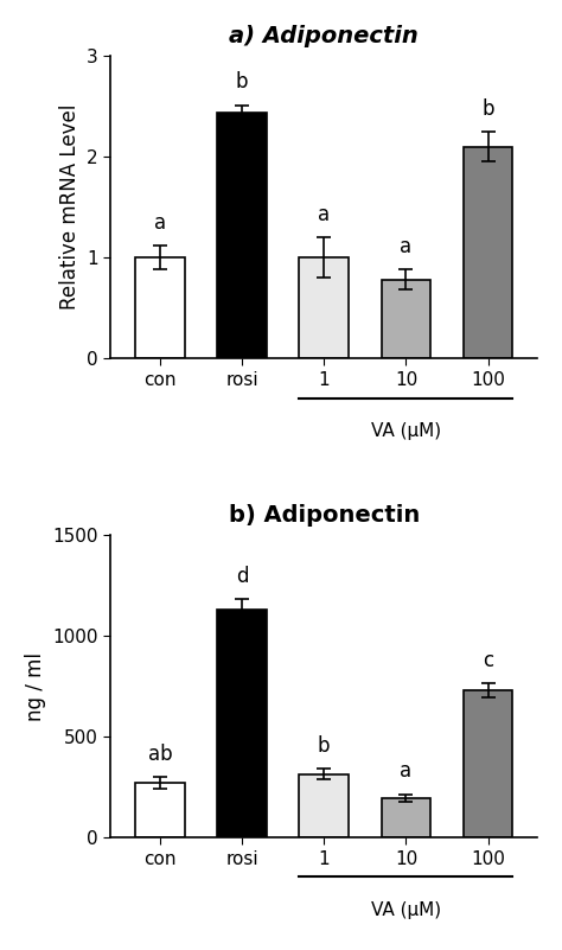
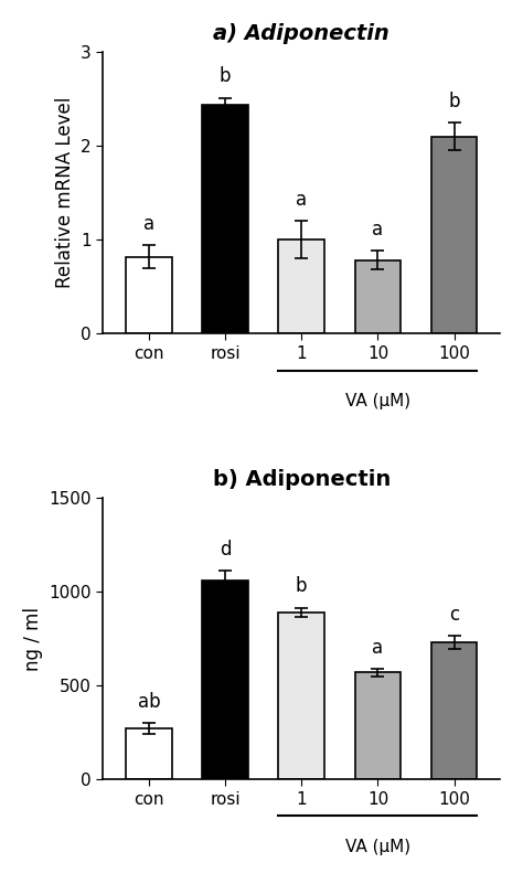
a) Adiponectin/con: 1.00 -> 0.82
b) Adiponectin/rosi: 1130 -> 1060
b) Adiponectin/1: 320 -> 890
b) Adiponectin/10: 200 -> 570
